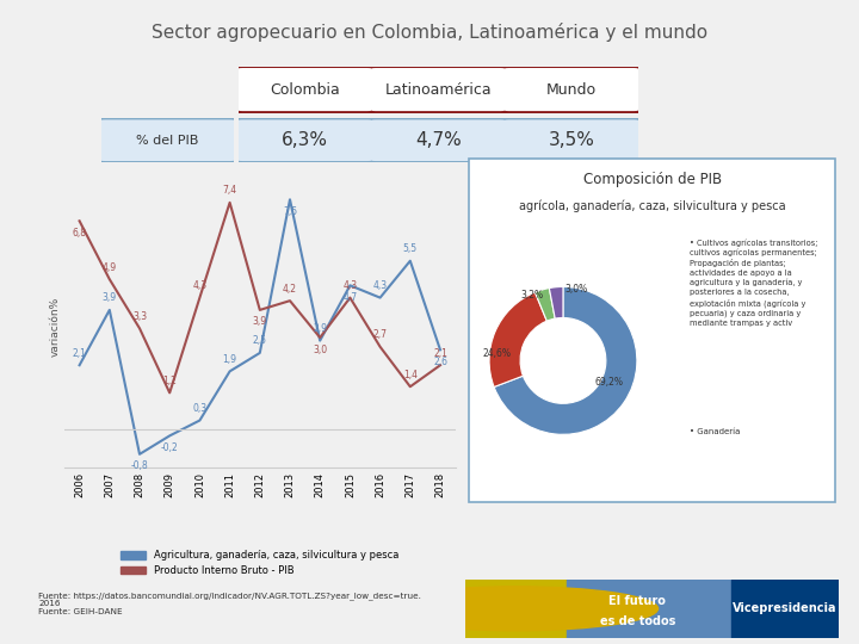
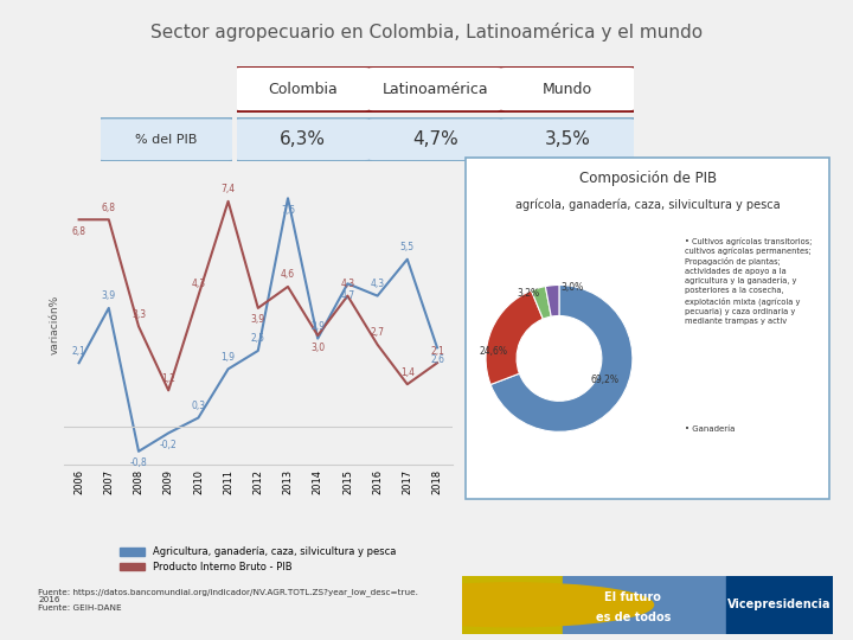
Producto Interno Bruto - PIB/2007: 4,9 -> 6,8
Producto Interno Bruto - PIB/2013: 4,2 -> 4,6
